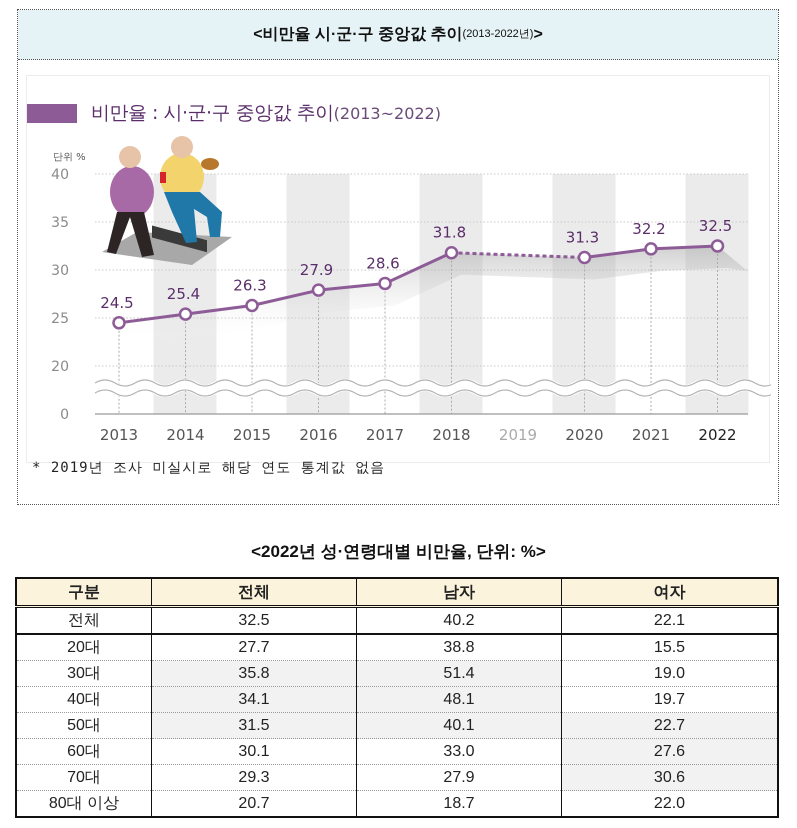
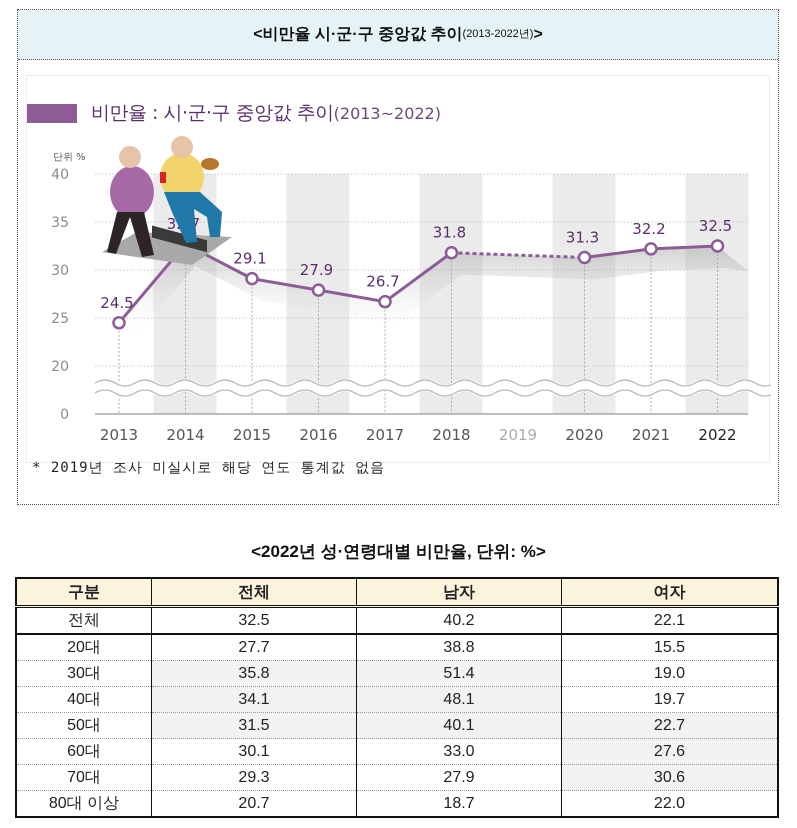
2014: 25.4 -> 32.7
2015: 26.3 -> 29.1
2017: 28.6 -> 26.7
